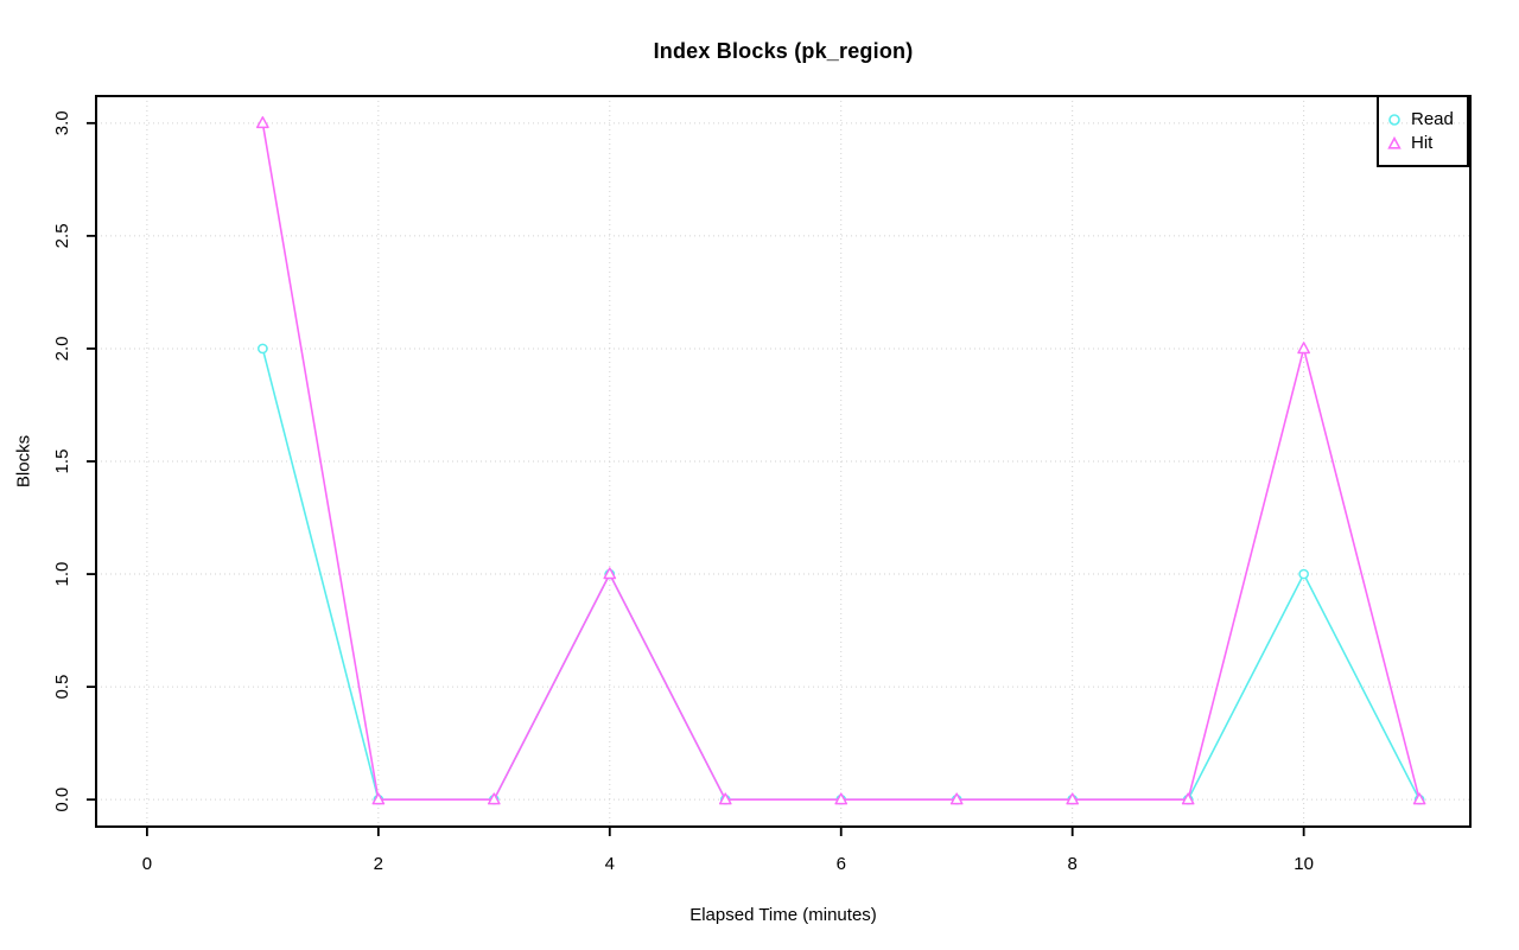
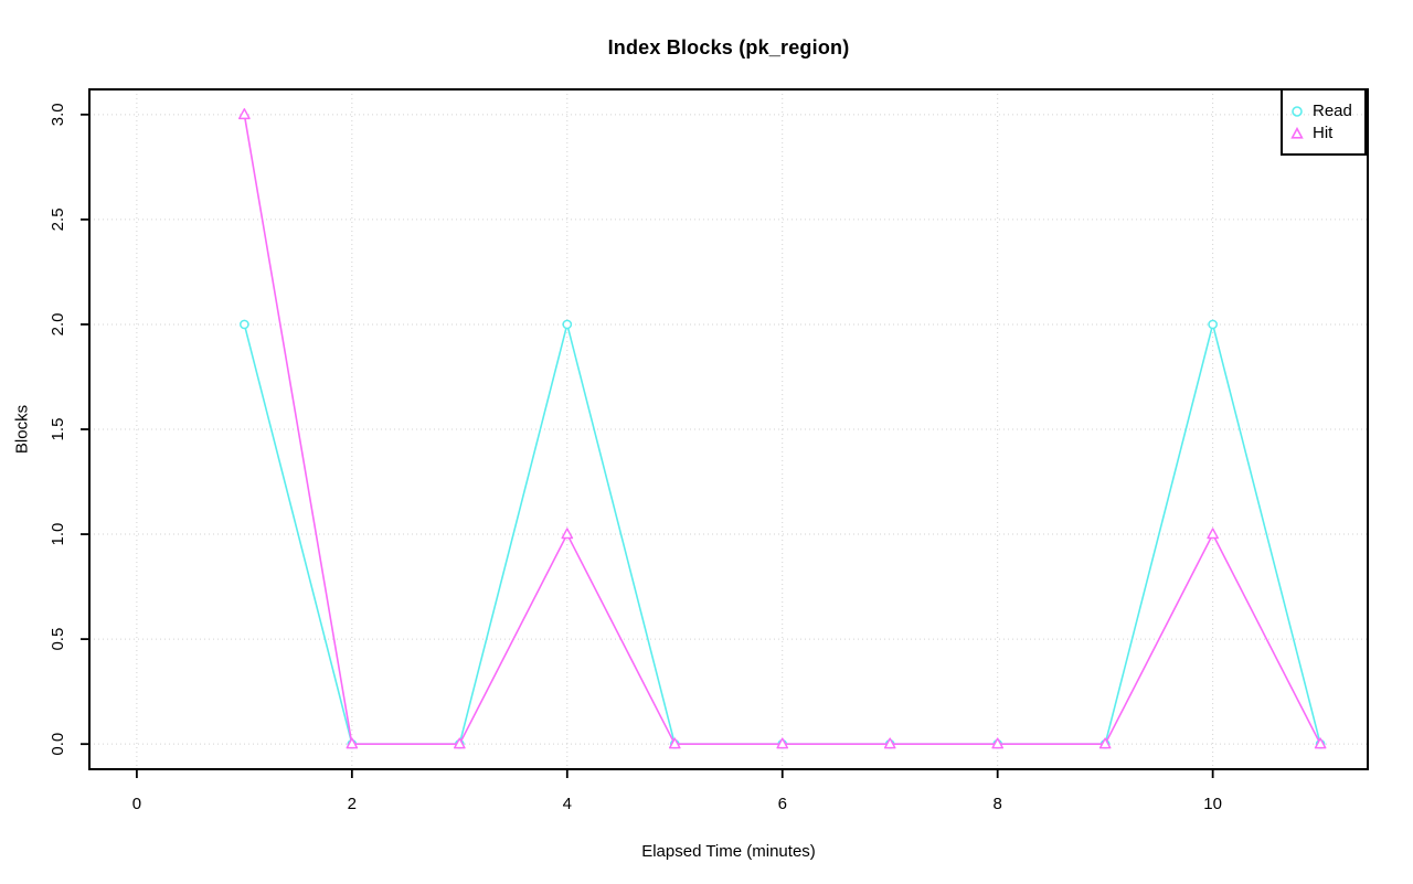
Read/4: 1 -> 2
Read/10: 1 -> 2
Hit/10: 2 -> 1
